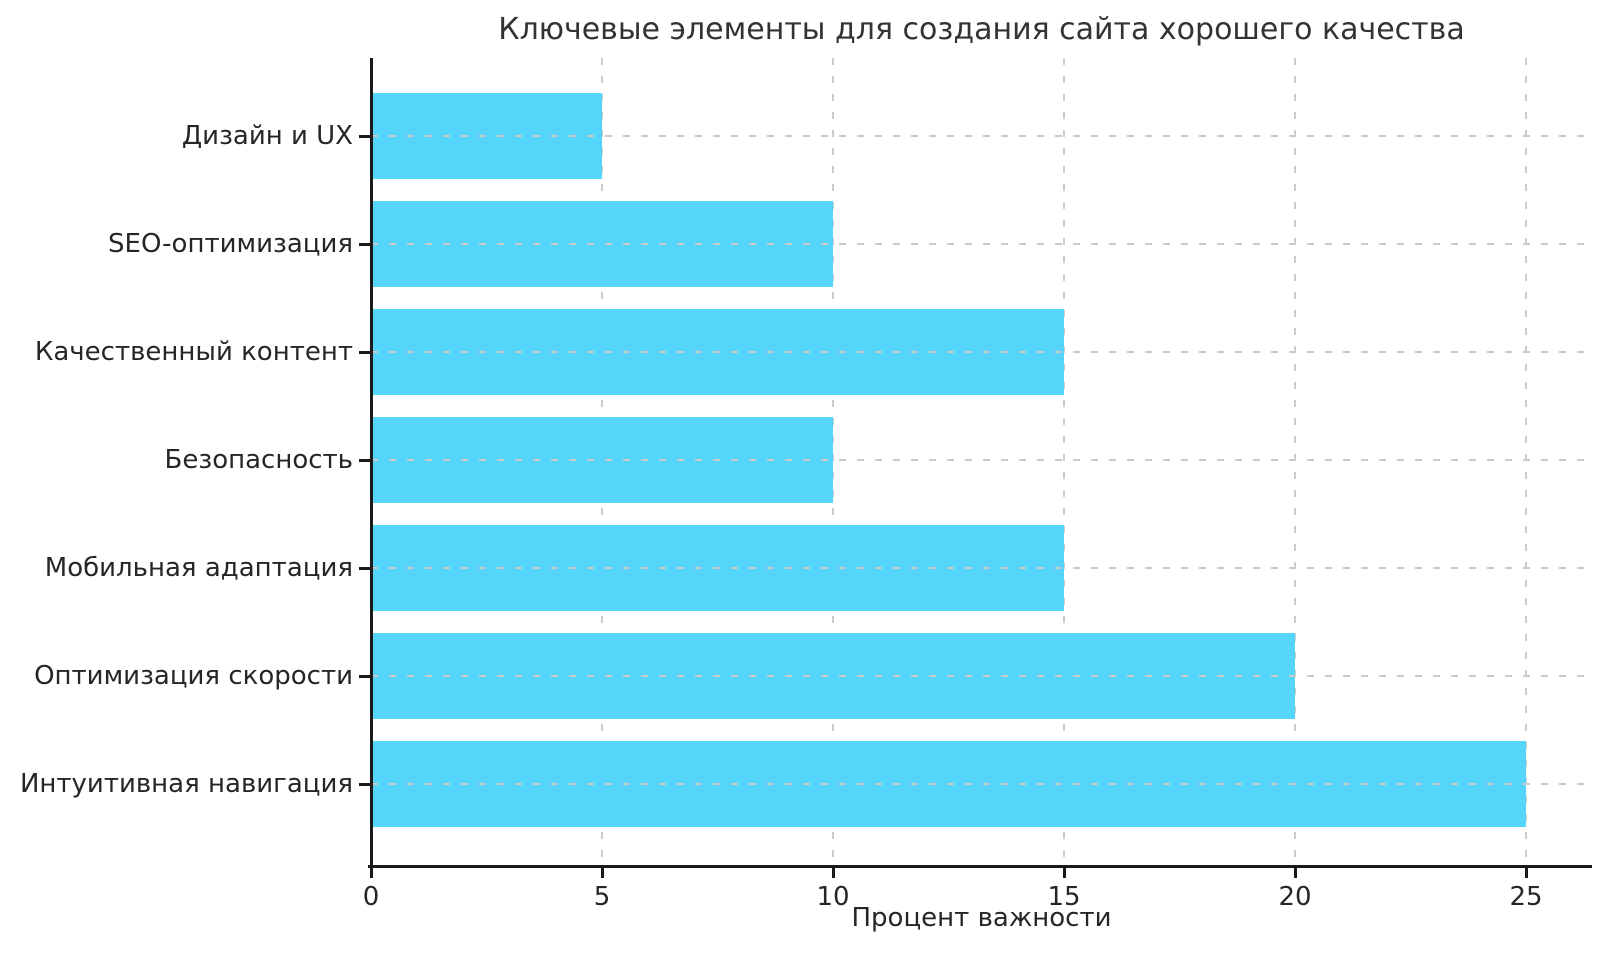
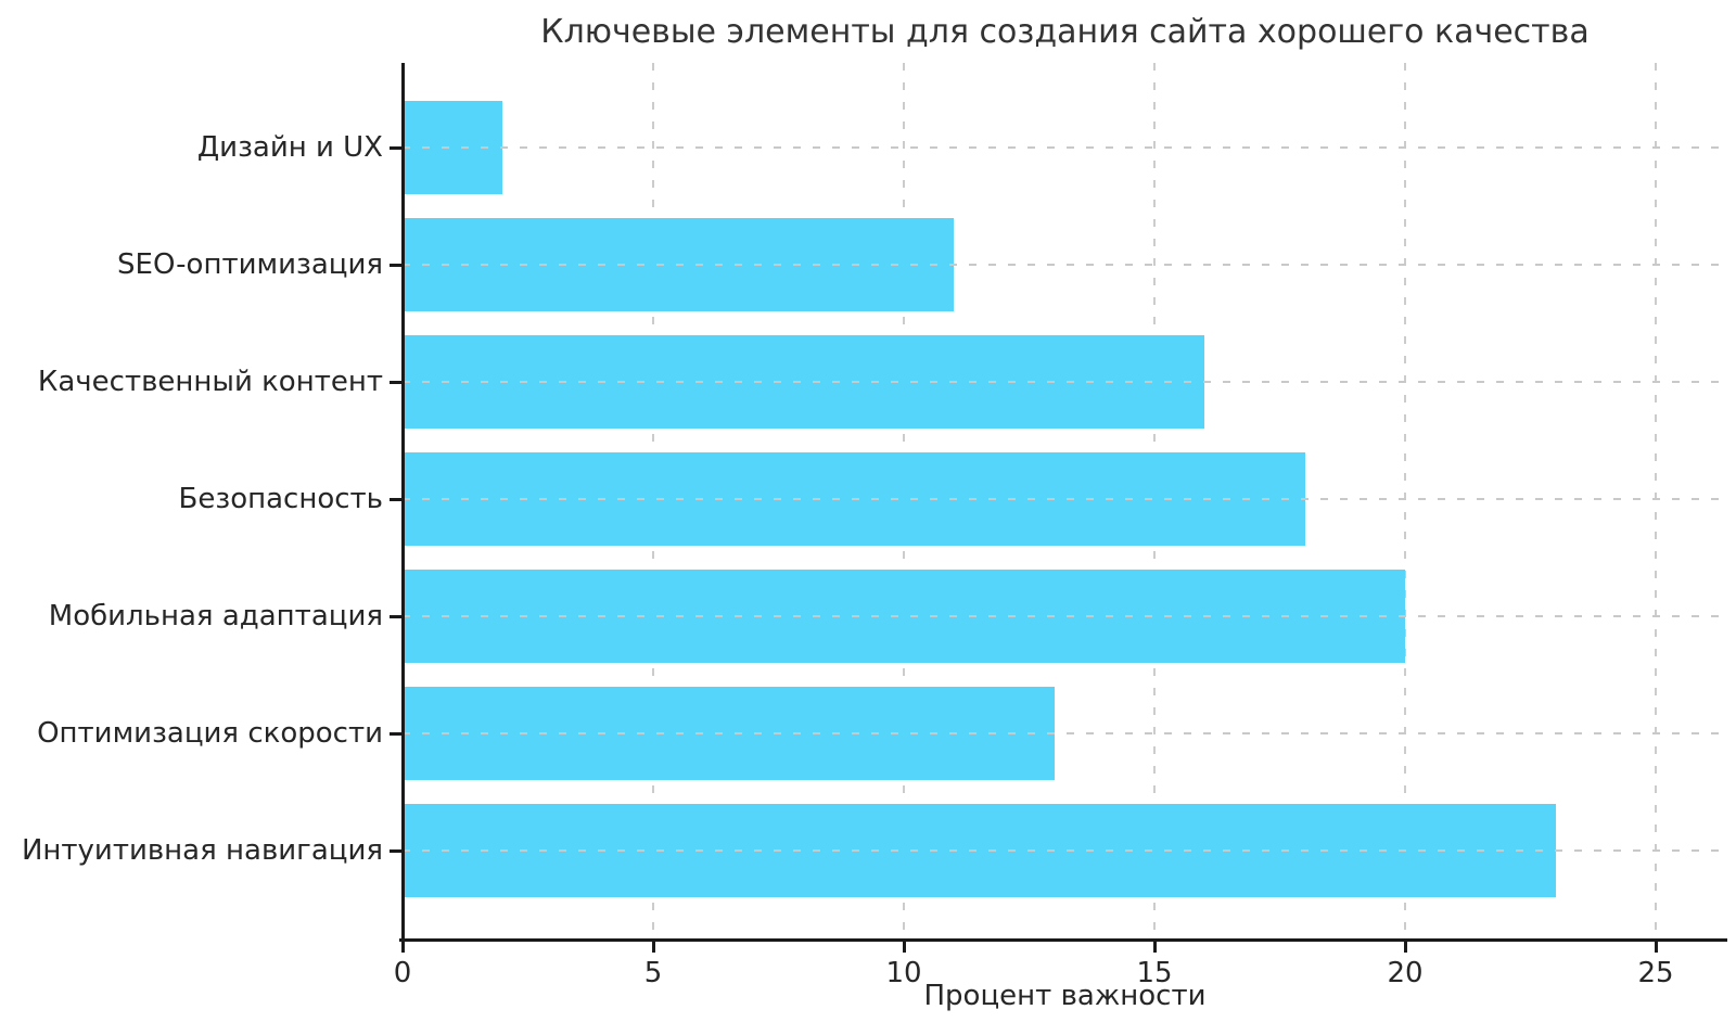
Дизайн и UX: 5 -> 2
SEO-оптимизация: 10 -> 11
Качественный контент: 15 -> 16
Безопасность: 10 -> 18
Мобильная адаптация: 15 -> 20
Оптимизация скорости: 20 -> 13
Интуитивная навигация: 25 -> 23
